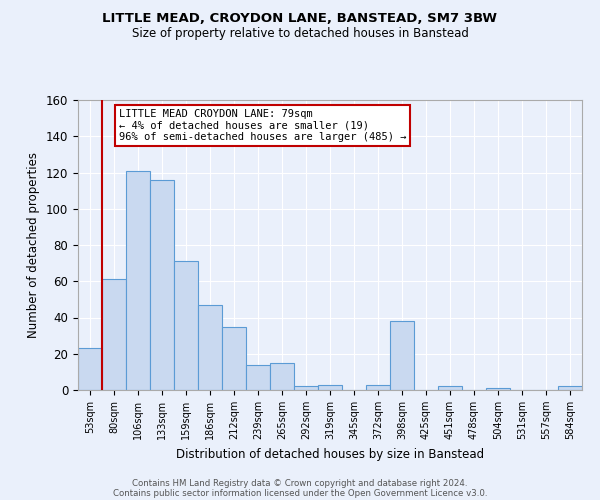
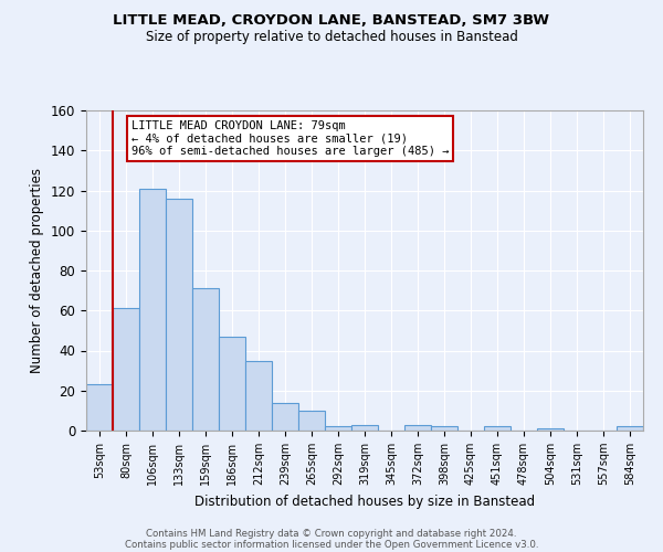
265sqm: 15 -> 10
398sqm: 38 -> 2
